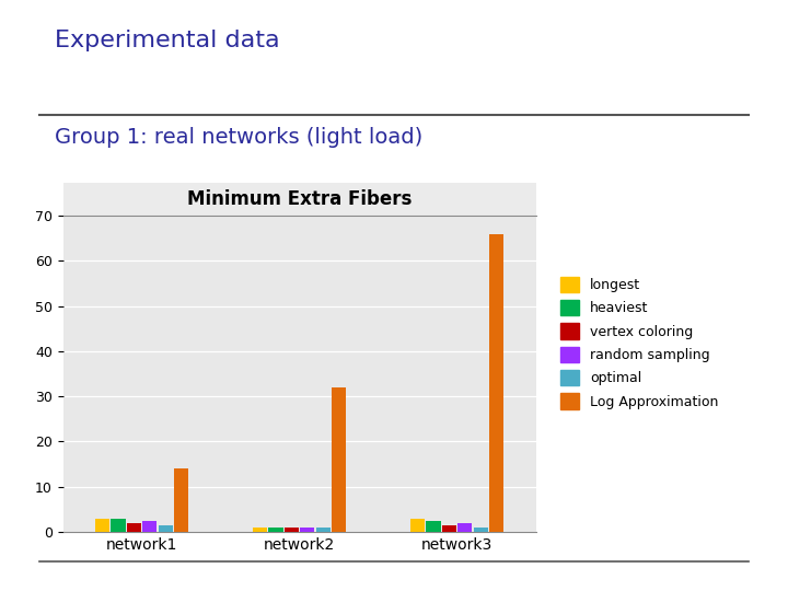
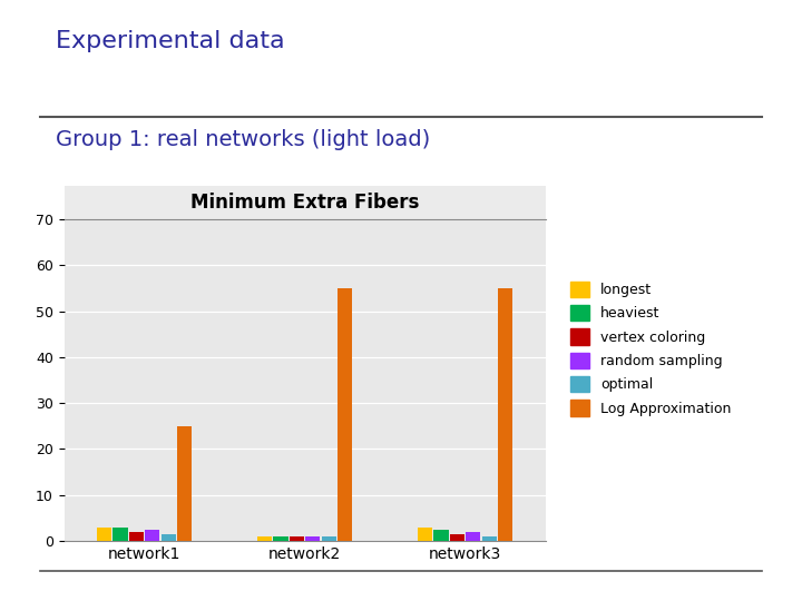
Log Approximation/network1: 14 -> 25
Log Approximation/network2: 32 -> 55
Log Approximation/network3: 66 -> 55
